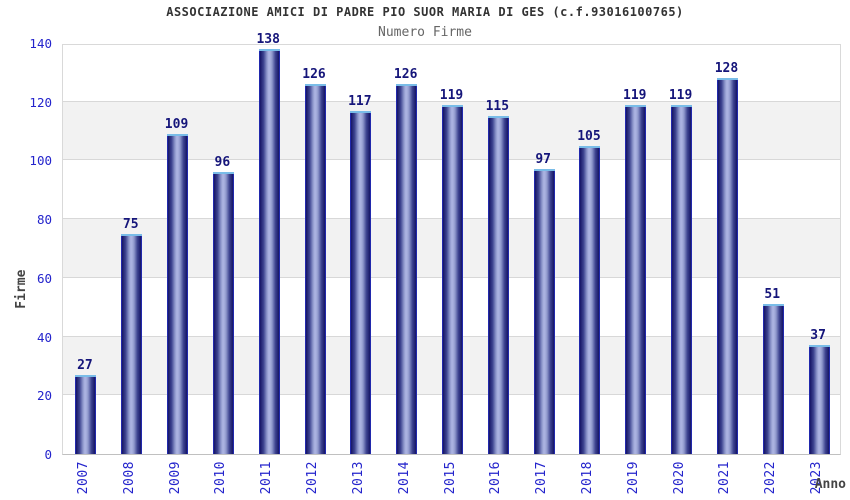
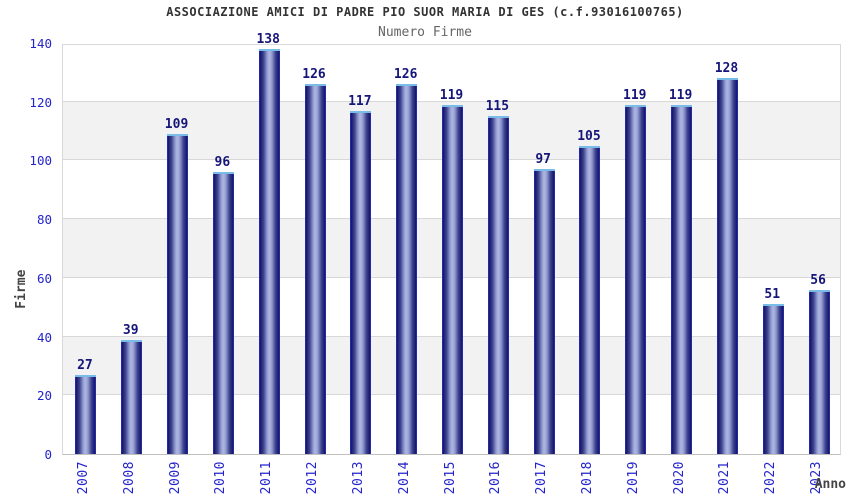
2008: 75 -> 39
2023: 37 -> 56
